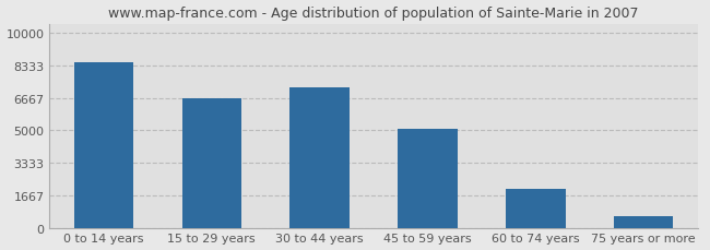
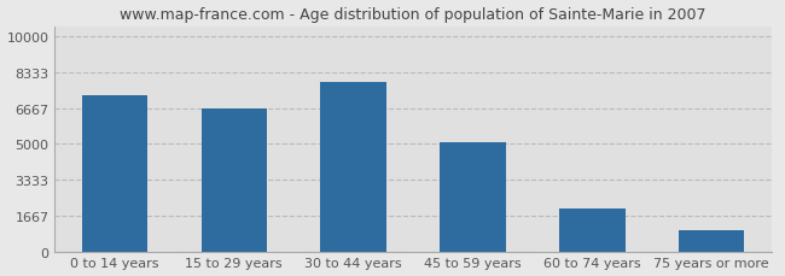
0 to 14 years: 8500 -> 7300
30 to 44 years: 7200 -> 7900
75 years or more: 600 -> 1000
